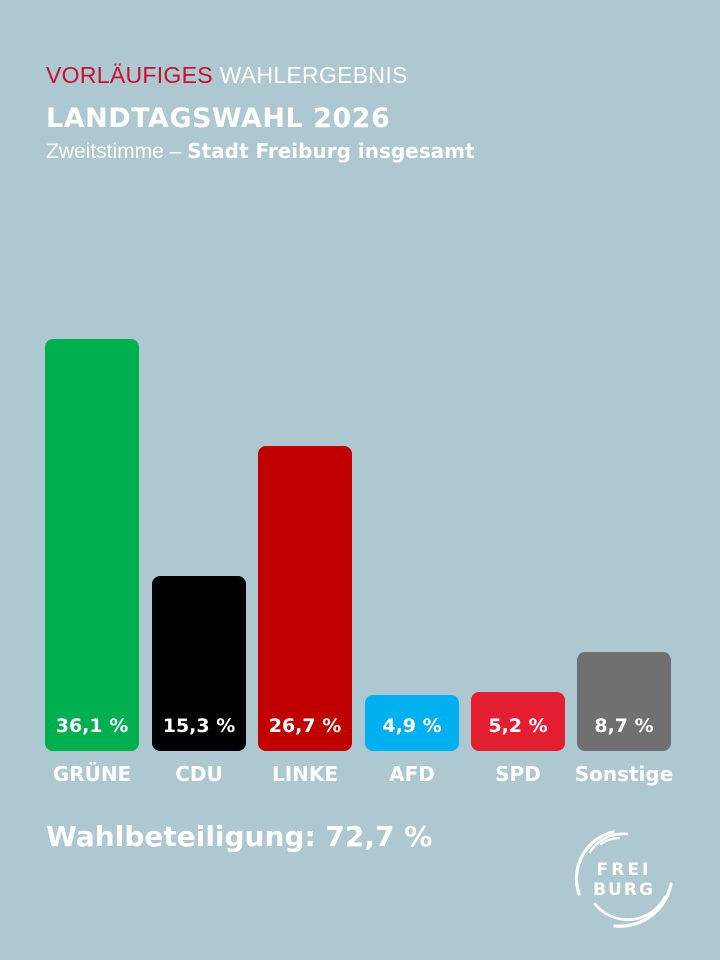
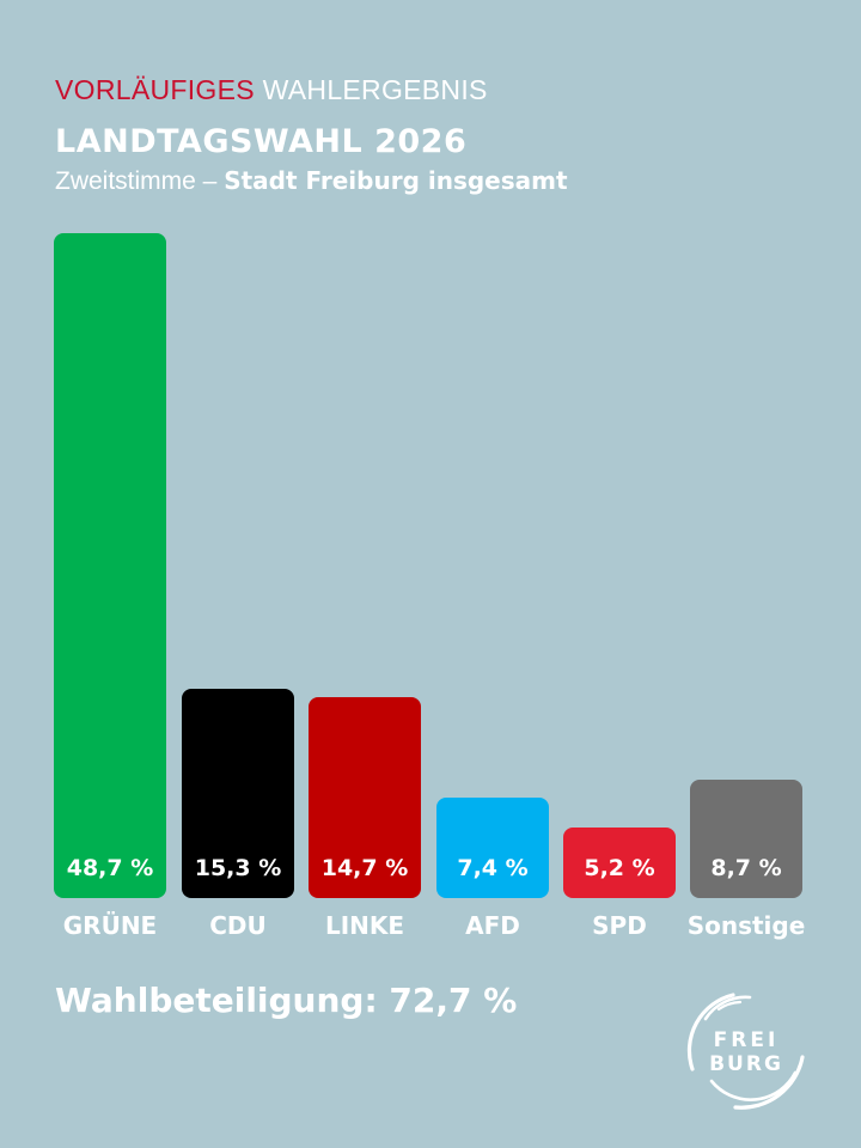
GRÜNE: 36,1 -> 48,7
LINKE: 26,7 -> 14,7
AFD: 4,9 -> 7,4
